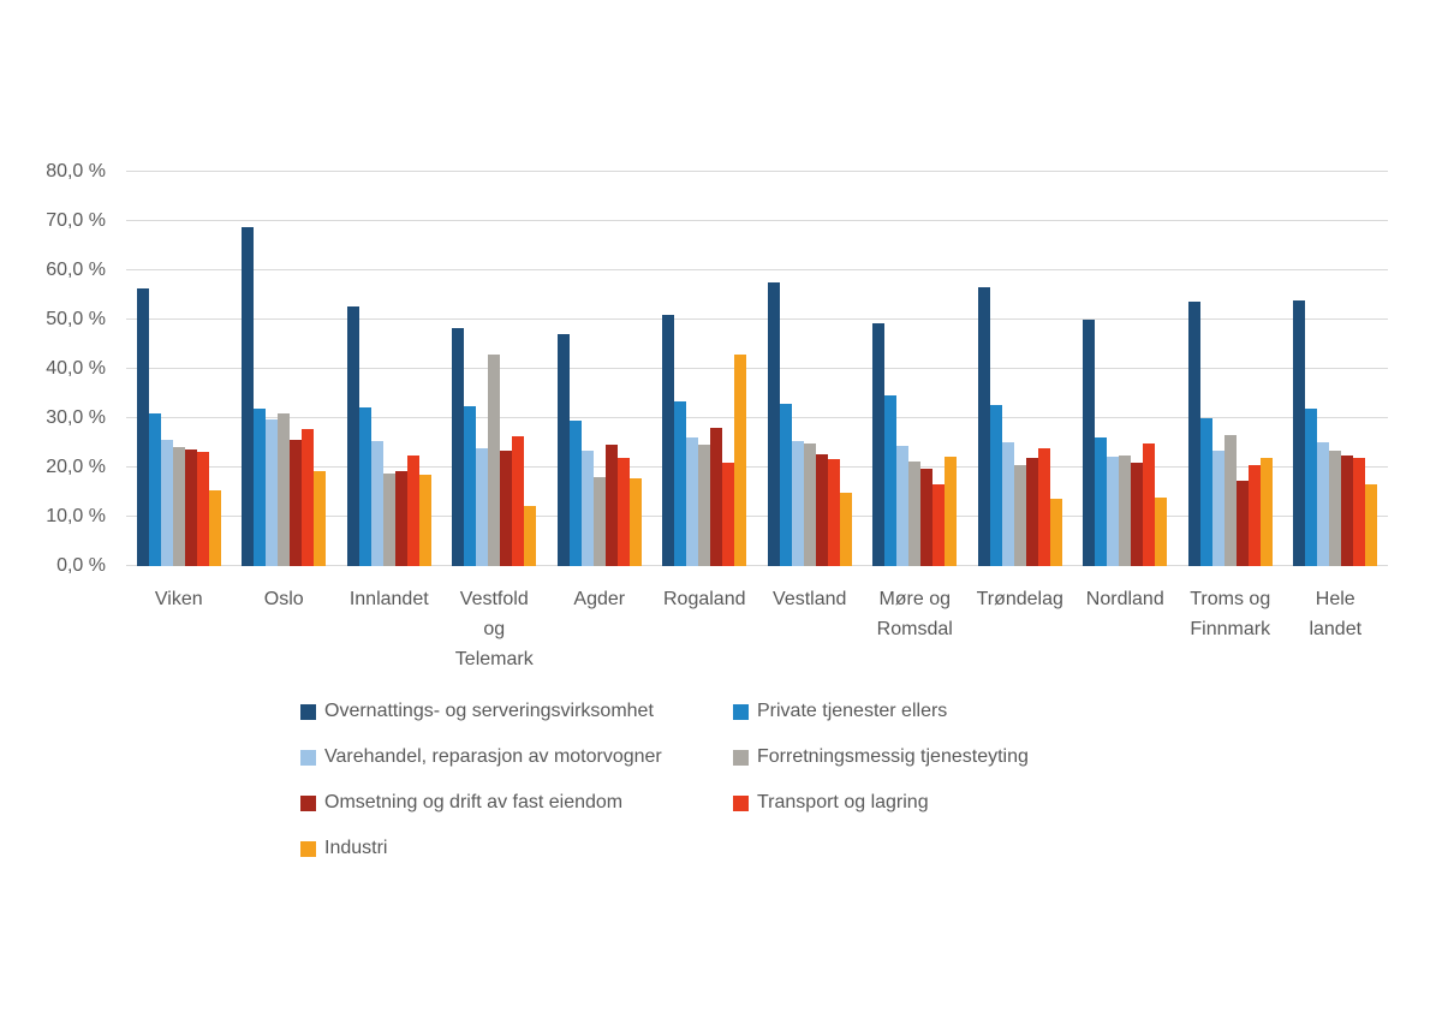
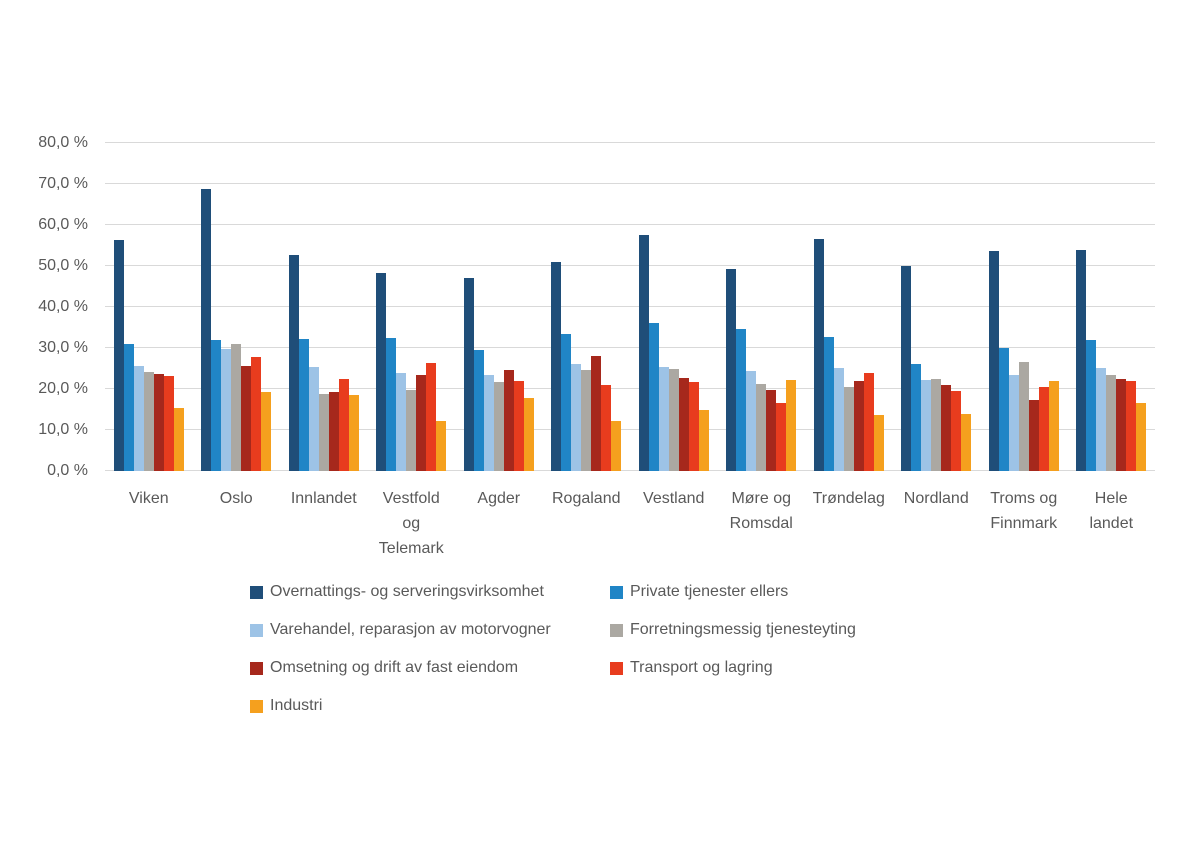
Forretningsmessig tjenesteyting/Vestfold og Telemark: 43% -> 20%
Forretningsmessig tjenesteyting/Agder: 18% -> 22%
Industri/Rogaland: 43% -> 12%
Private tjenester ellers/Vestland: 33% -> 36%
Transport og lagring/Nordland: 25% -> 19%
